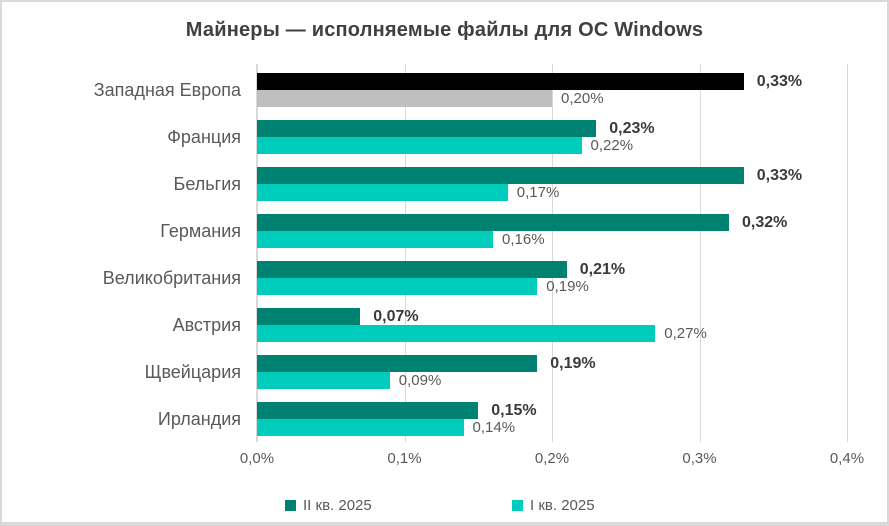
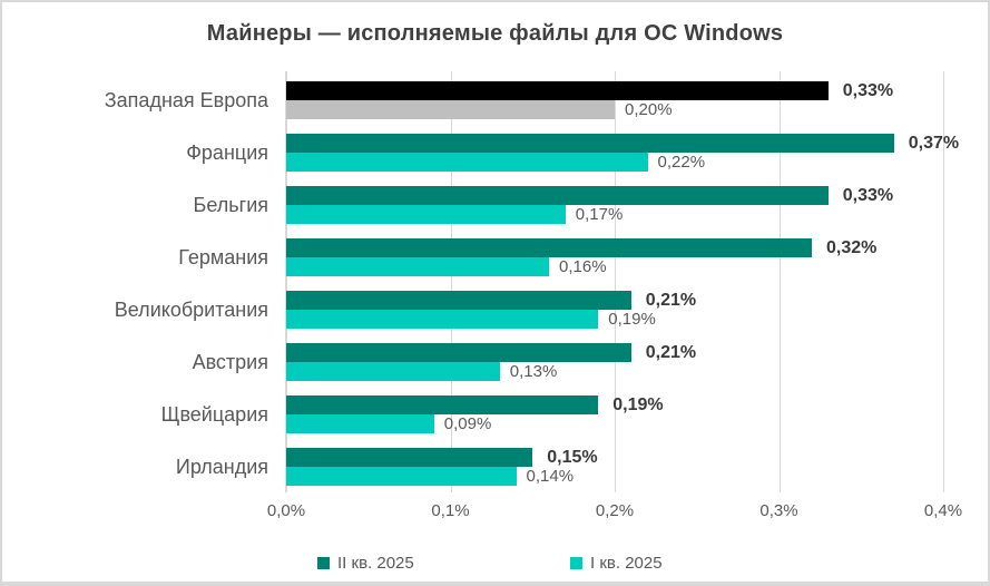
II кв. 2025/Франция: 0,23% -> 0,37%
II кв. 2025/Австрия: 0,07% -> 0,21%
I кв. 2025/Австрия: 0,27% -> 0,13%
